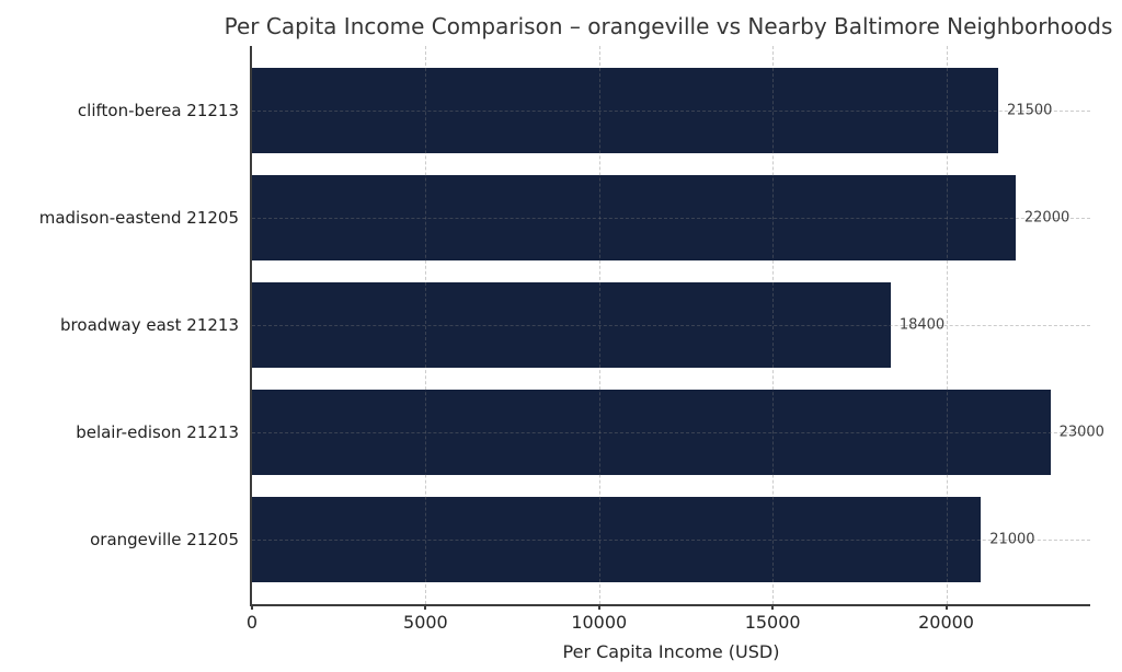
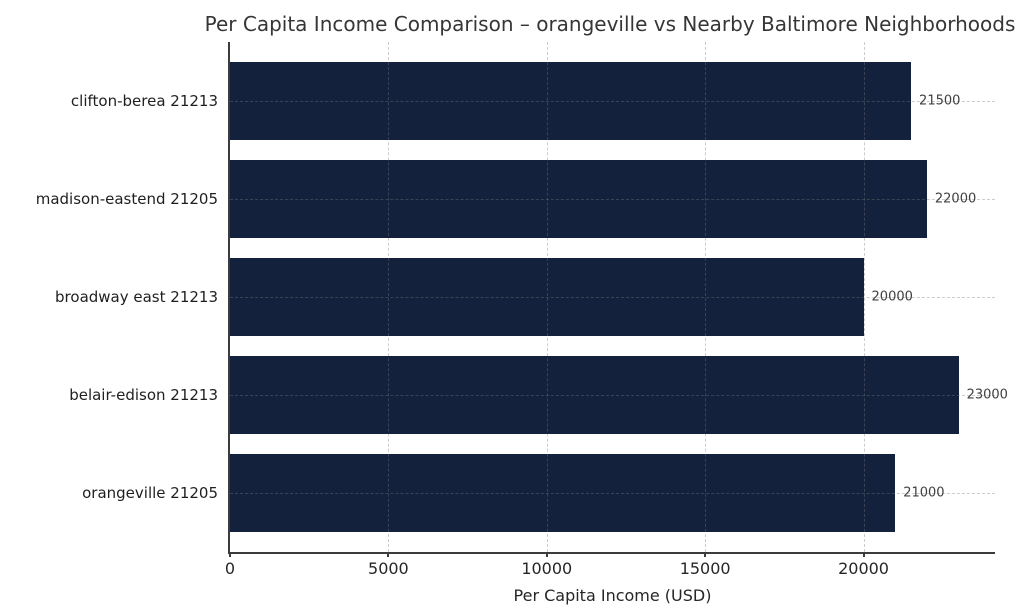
broadway east 21213: 18400 -> 20000
